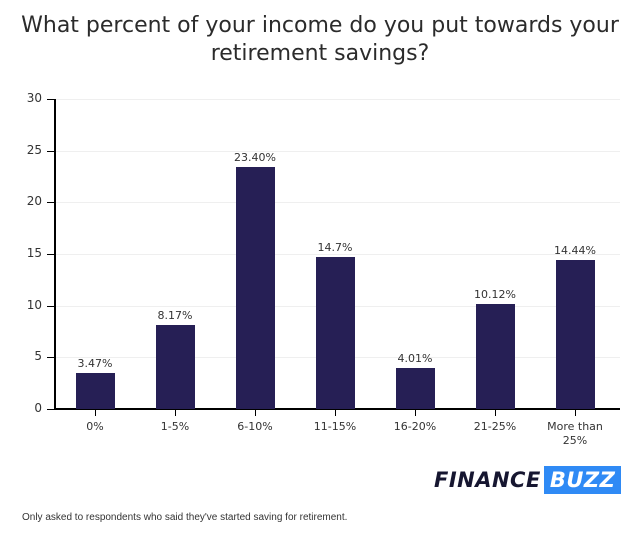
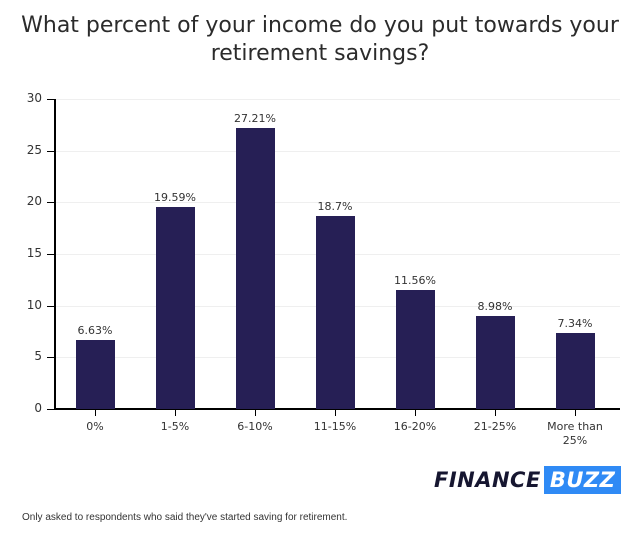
0%: 3.47% -> 6.63%
1-5%: 8.17% -> 19.59%
6-10%: 23.40% -> 27.21%
11-15%: 14.7% -> 18.7%
16-20%: 4.01% -> 11.56%
21-25%: 10.12% -> 8.98%
More than 25%: 14.44% -> 7.34%
